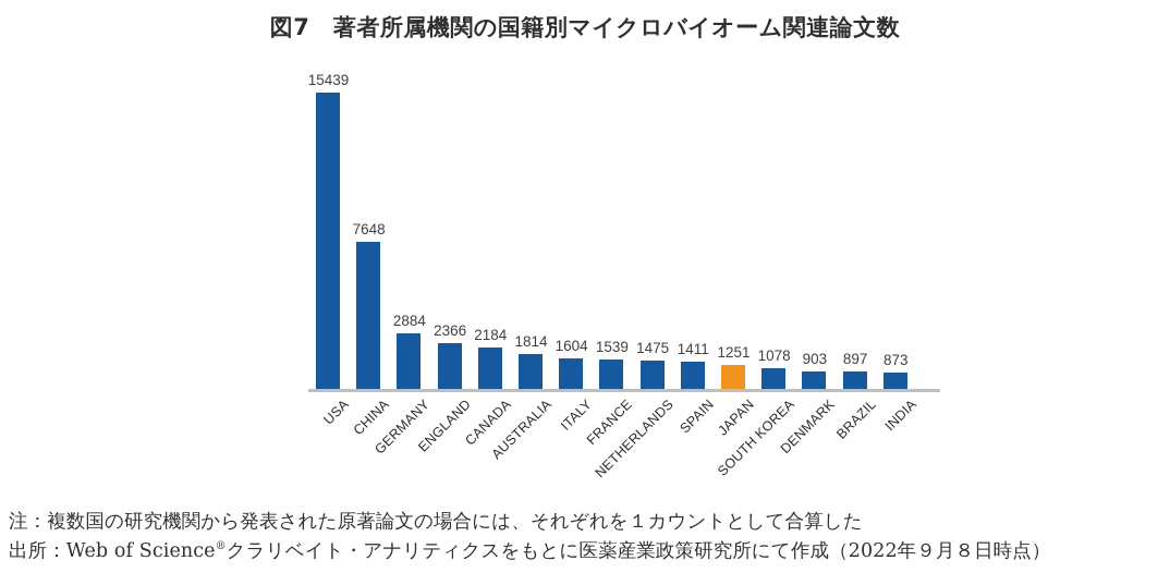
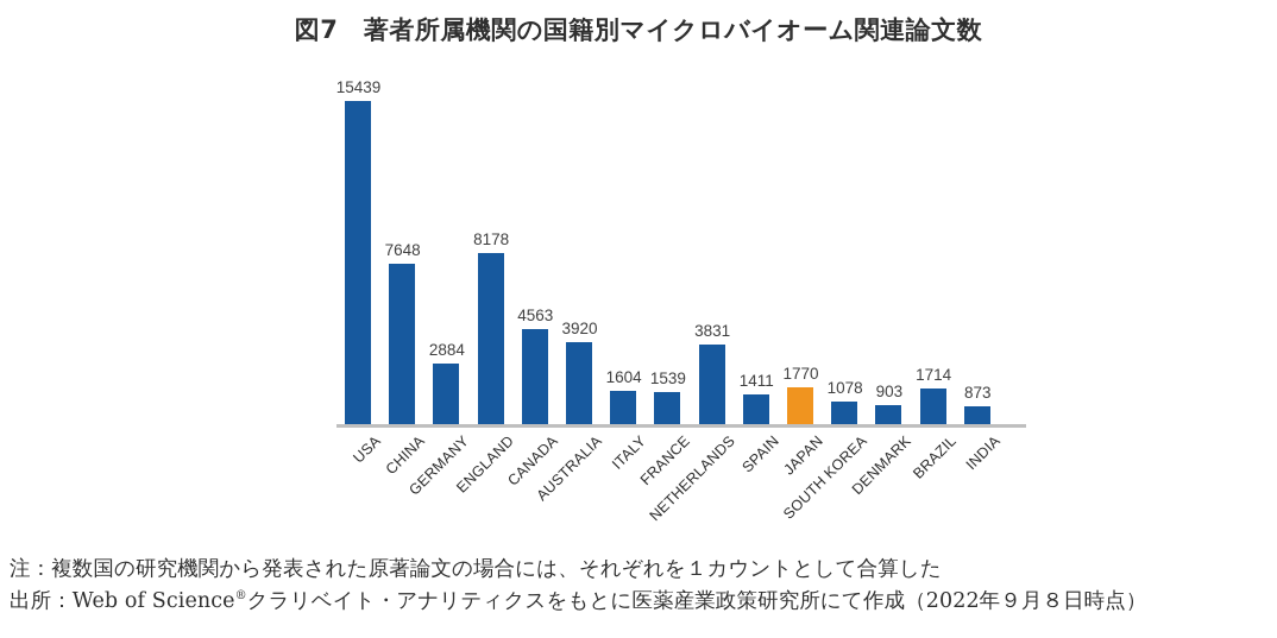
ENGLAND: 2366 -> 8178
CANADA: 2184 -> 4563
AUSTRALIA: 1814 -> 3920
NETHERLANDS: 1475 -> 3831
JAPAN: 1251 -> 1770
BRAZIL: 897 -> 1714
